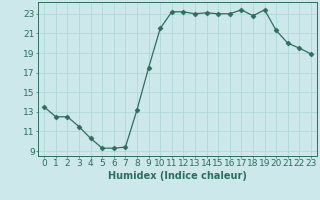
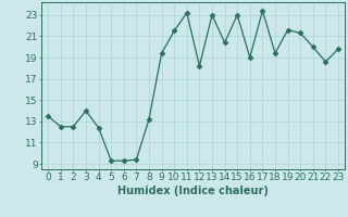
3: 11.5 -> 14.0
4: 10.3 -> 12.4
9: 17.5 -> 19.4
12: 23.2 -> 18.2
14: 23.1 -> 20.4
16: 23.0 -> 19.0
18: 22.8 -> 19.4
19: 23.4 -> 21.6
22: 19.5 -> 18.6
23: 18.9 -> 19.8
